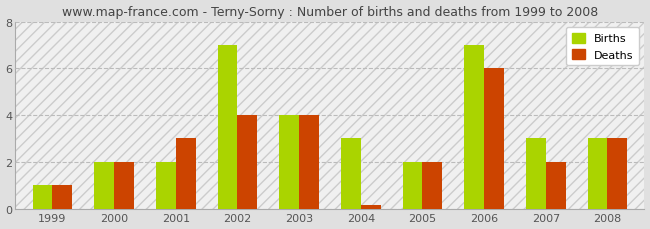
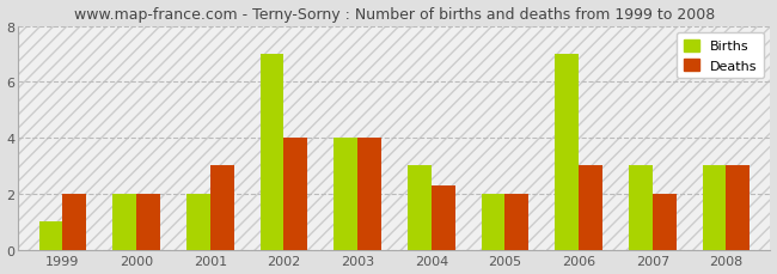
Deaths/1999: 1.00 -> 2.00
Deaths/2004: 0.15 -> 2.30
Deaths/2006: 6.00 -> 3.00
